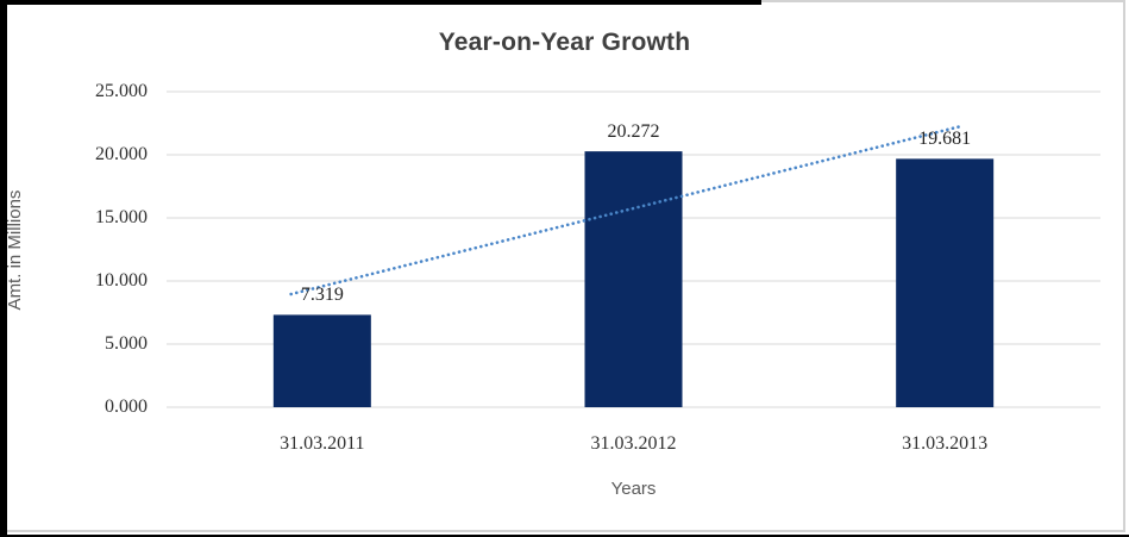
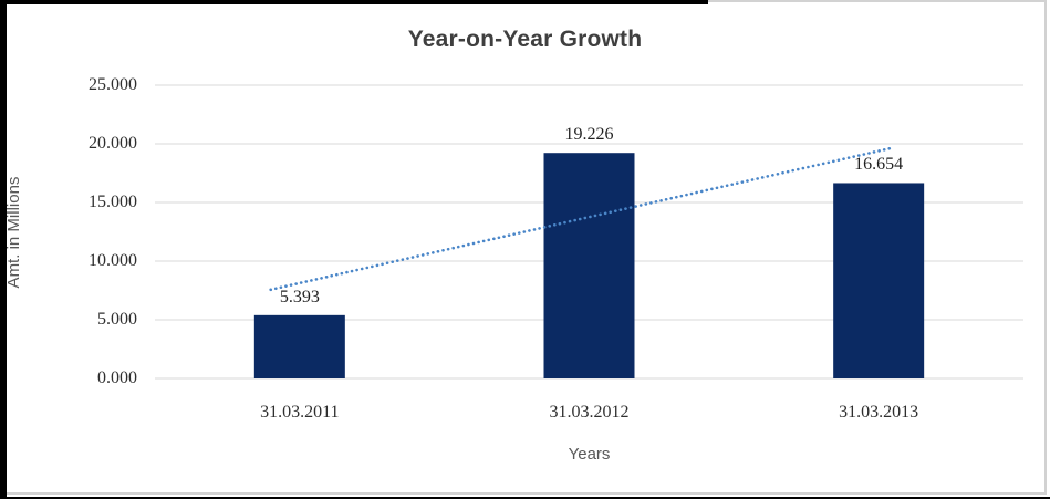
31.03.2011: 7.319 -> 5.393
31.03.2012: 20.272 -> 19.226
31.03.2013: 19.681 -> 16.654
